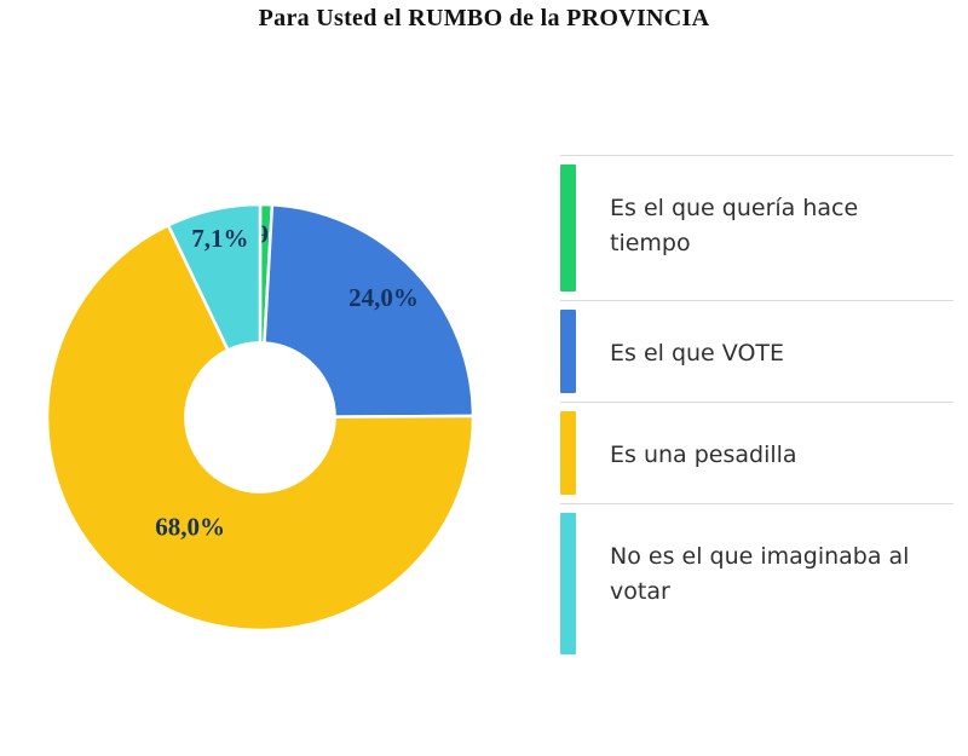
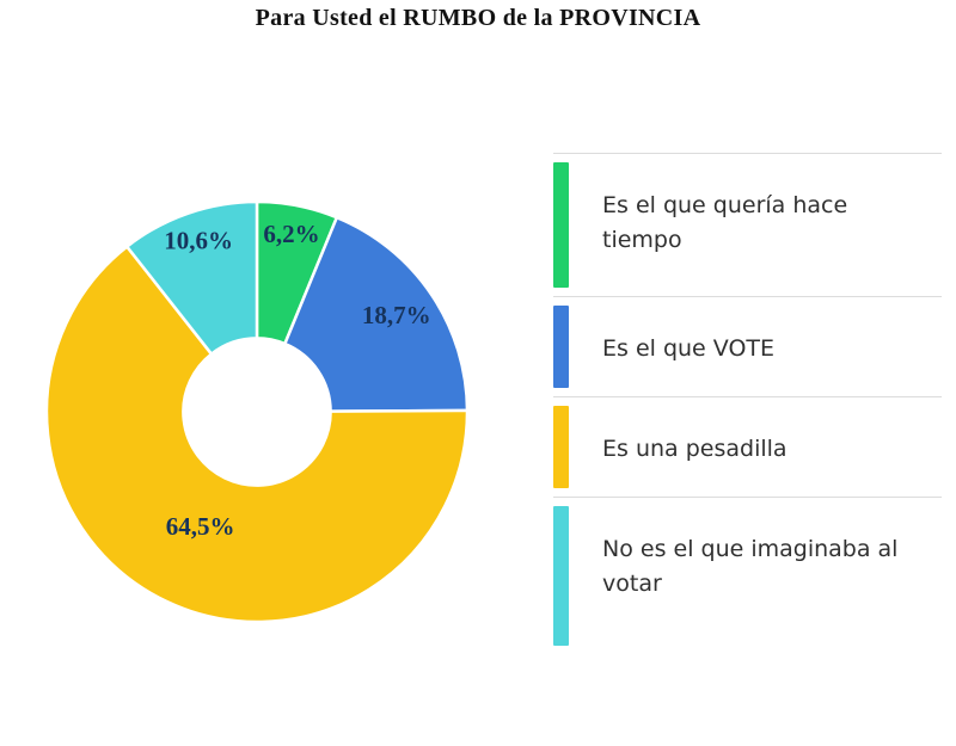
Es el que quería hace tiempo: 0,9% -> 6,2%
Es el que VOTE: 24,0% -> 18,7%
Es una pesadilla: 68,0% -> 64,5%
No es el que imaginaba al votar: 7,1% -> 10,6%
